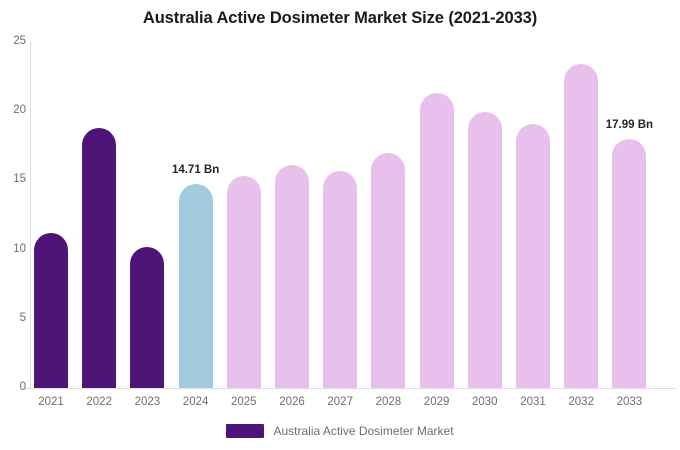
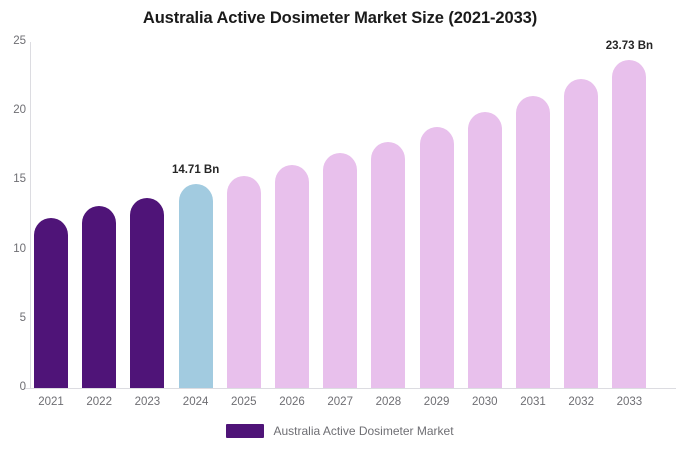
2021: 11.2 -> 12.3
2022: 18.8 -> 13.2
2023: 10.2 -> 13.7
2027: 15.7 -> 17.0
2028: 17.0 -> 17.8
2029: 21.3 -> 18.9
2031: 19.1 -> 21.1
2032: 23.4 -> 22.3
2033: 17.99 -> 23.73
